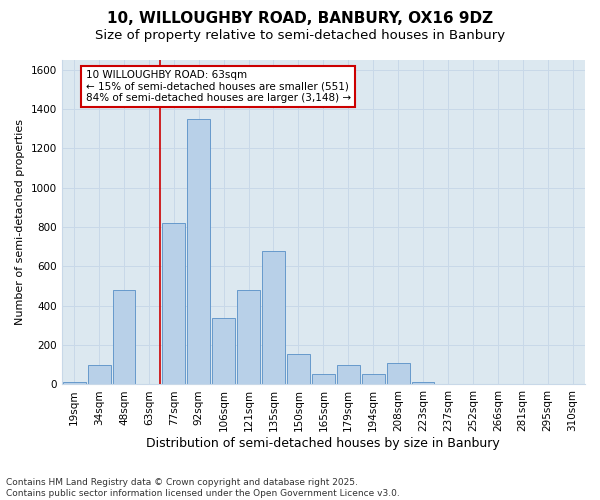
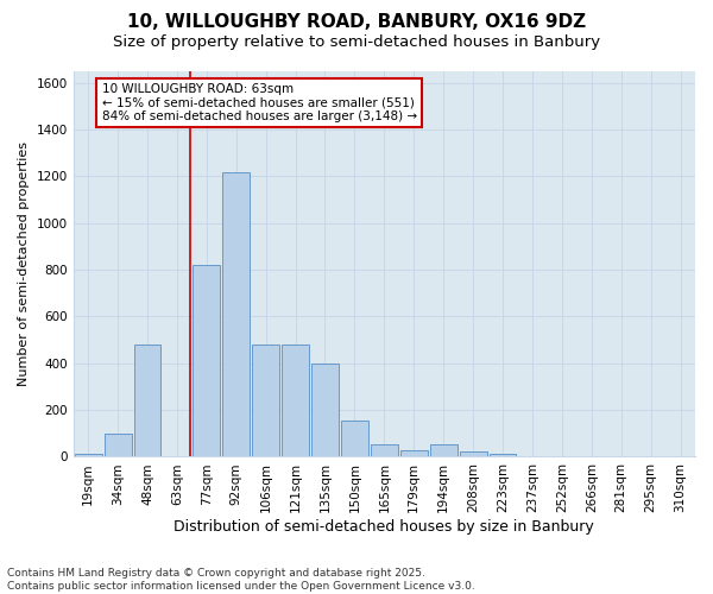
92sqm: 1350 -> 1220
106sqm: 340 -> 480
135sqm: 680 -> 400
179sqm: 100 -> 30
208sqm: 110 -> 20
